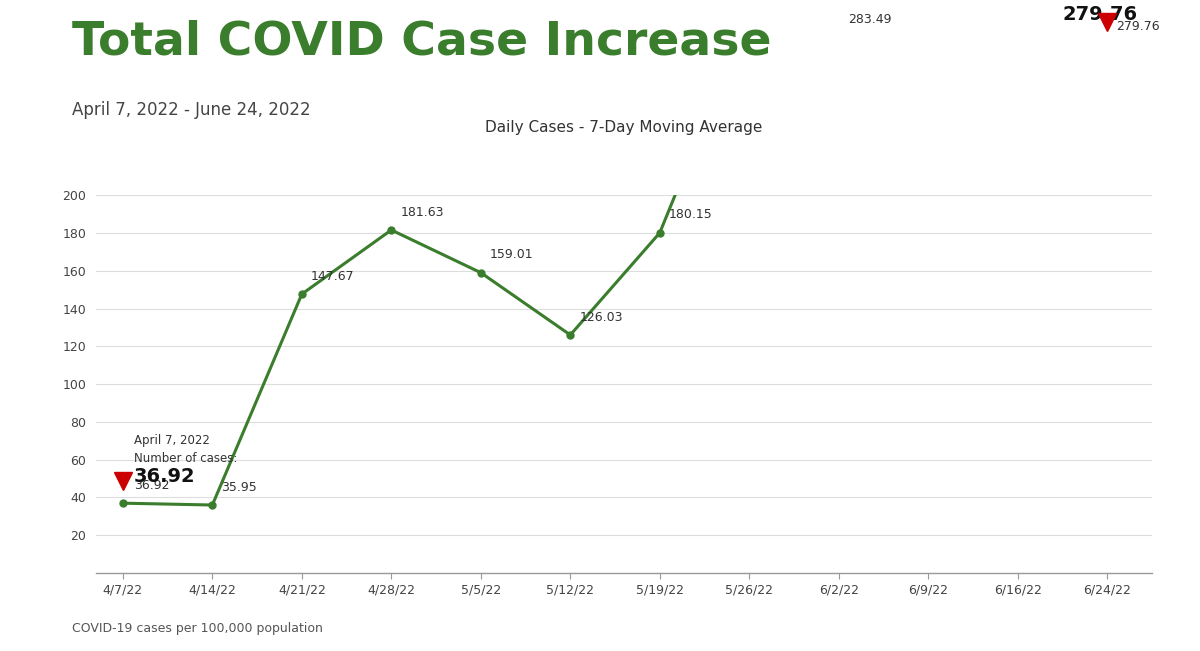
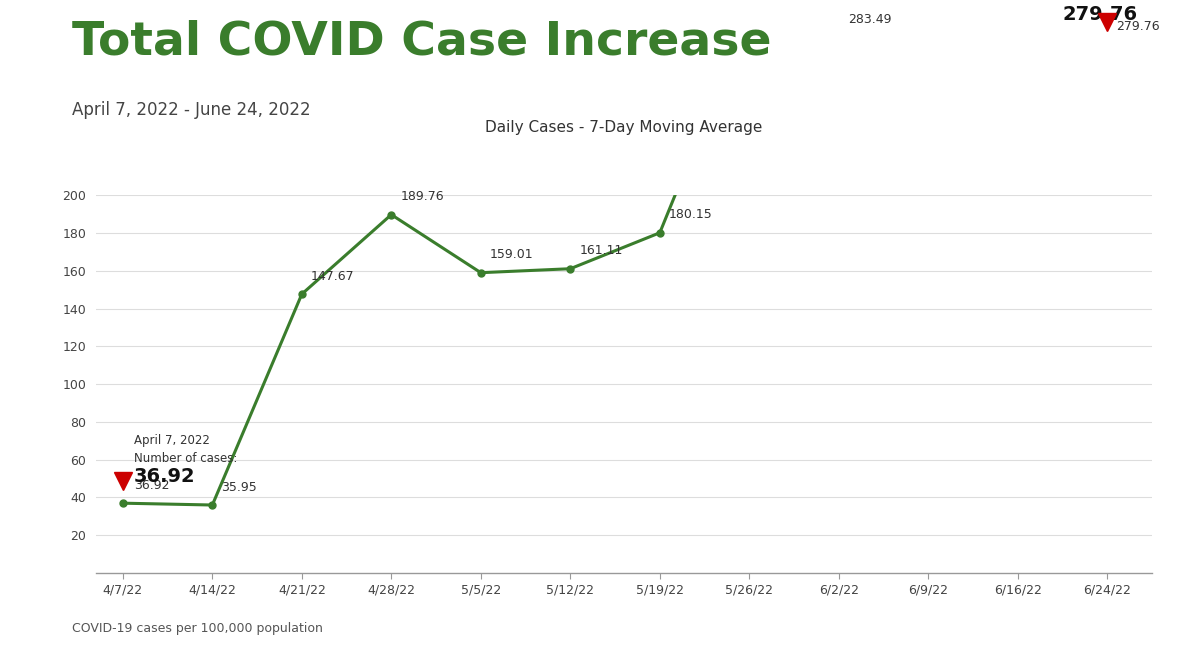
4/28/22: 181.63 -> 189.76
5/12/22: 126.03 -> 161.11
